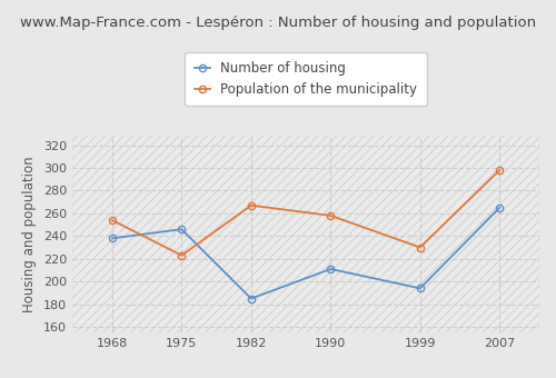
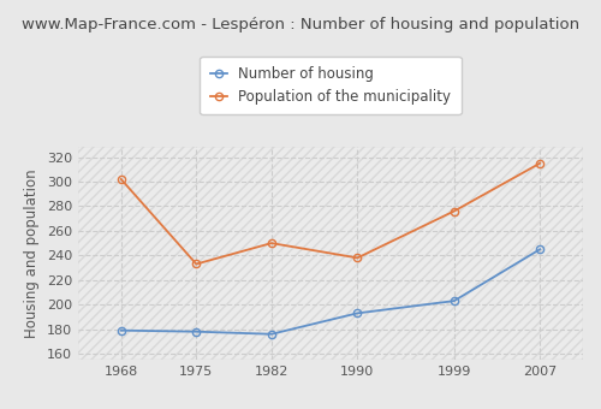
Number of housing/1968: 238 -> 179
Population of the municipality/1968: 254 -> 302
Number of housing/1975: 246 -> 178
Population of the municipality/1975: 223 -> 233
Number of housing/1982: 185 -> 176
Population of the municipality/1982: 267 -> 250
Number of housing/1990: 211 -> 193
Population of the municipality/1990: 258 -> 238
Number of housing/1999: 194 -> 203
Population of the municipality/1999: 230 -> 276
Number of housing/2007: 265 -> 245
Population of the municipality/2007: 298 -> 315
